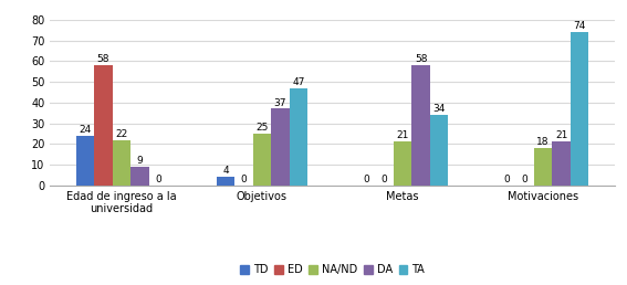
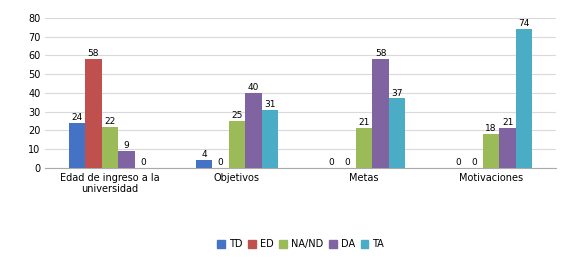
DA/Objetivos: 37 -> 40
TA/Objetivos: 47 -> 31
TA/Metas: 34 -> 37
